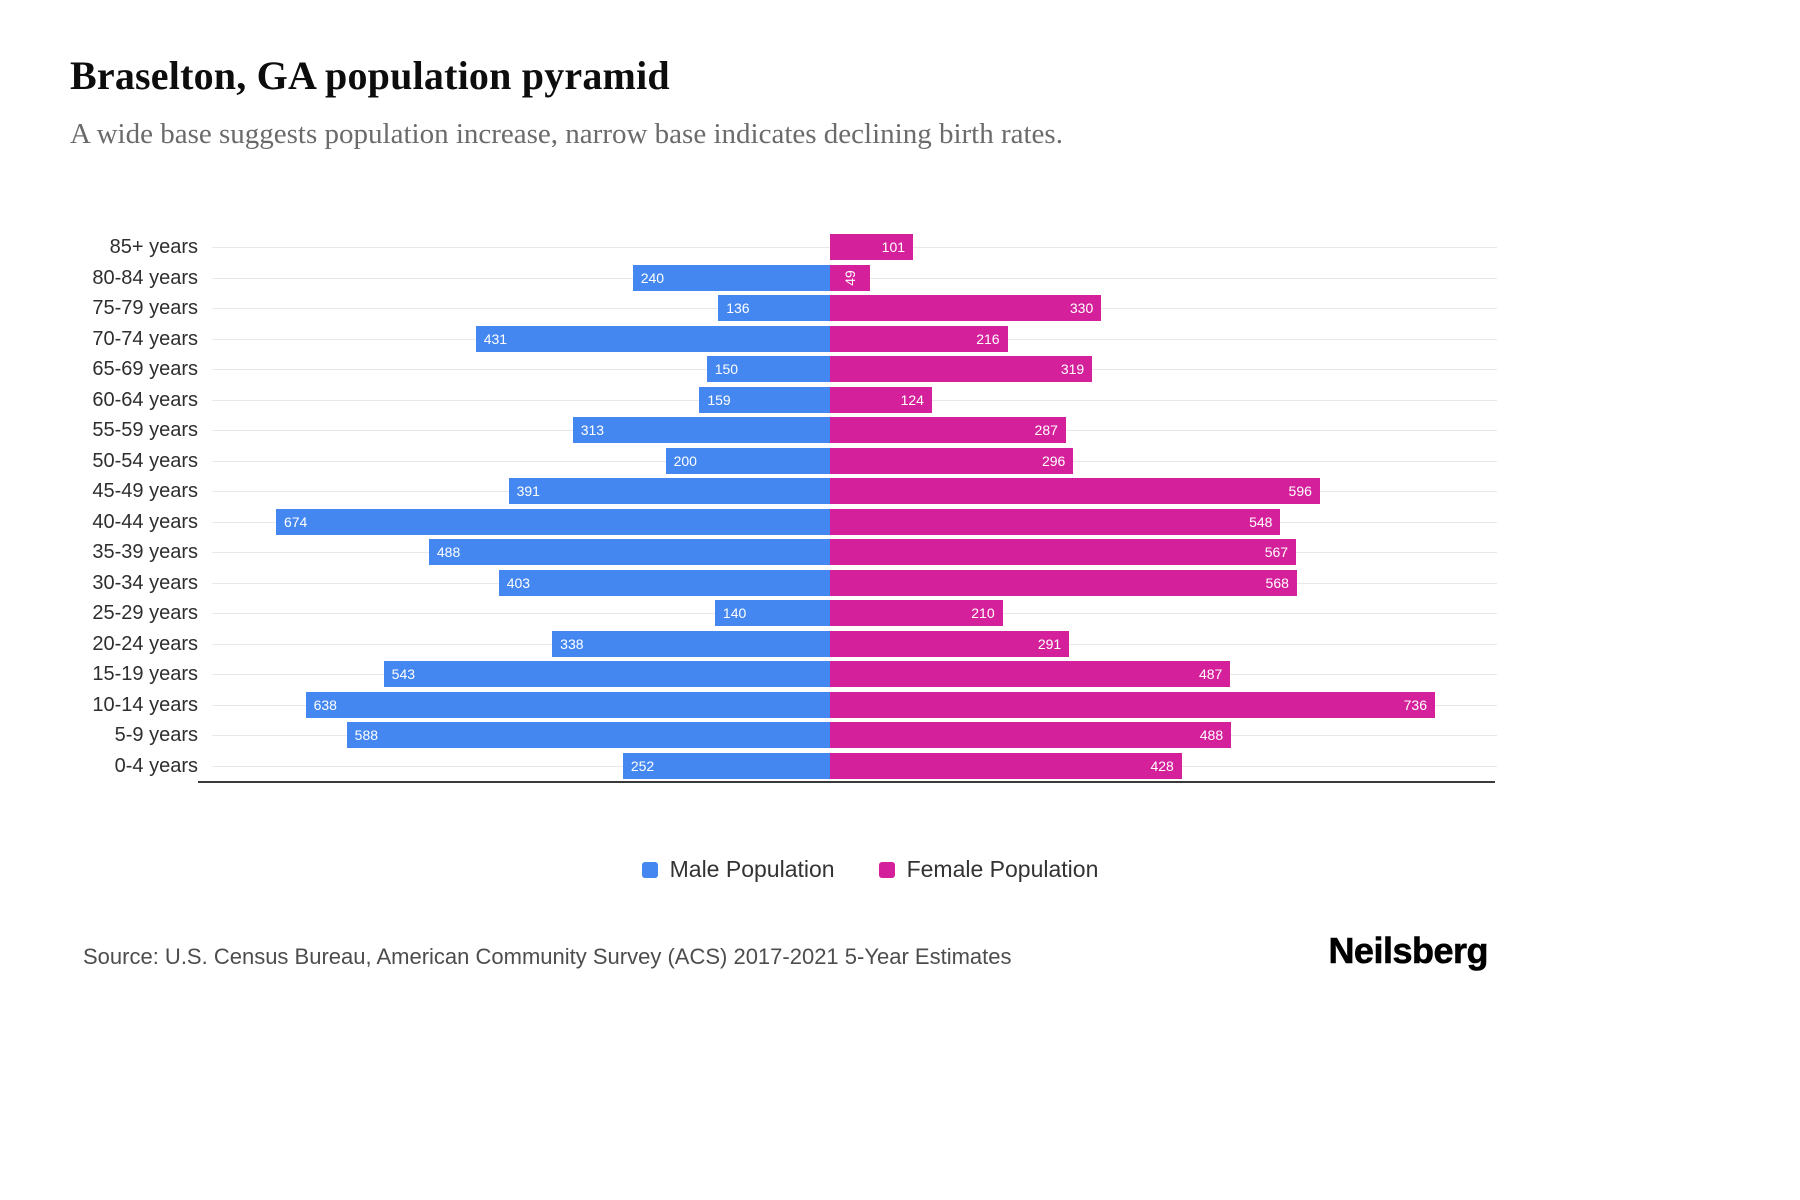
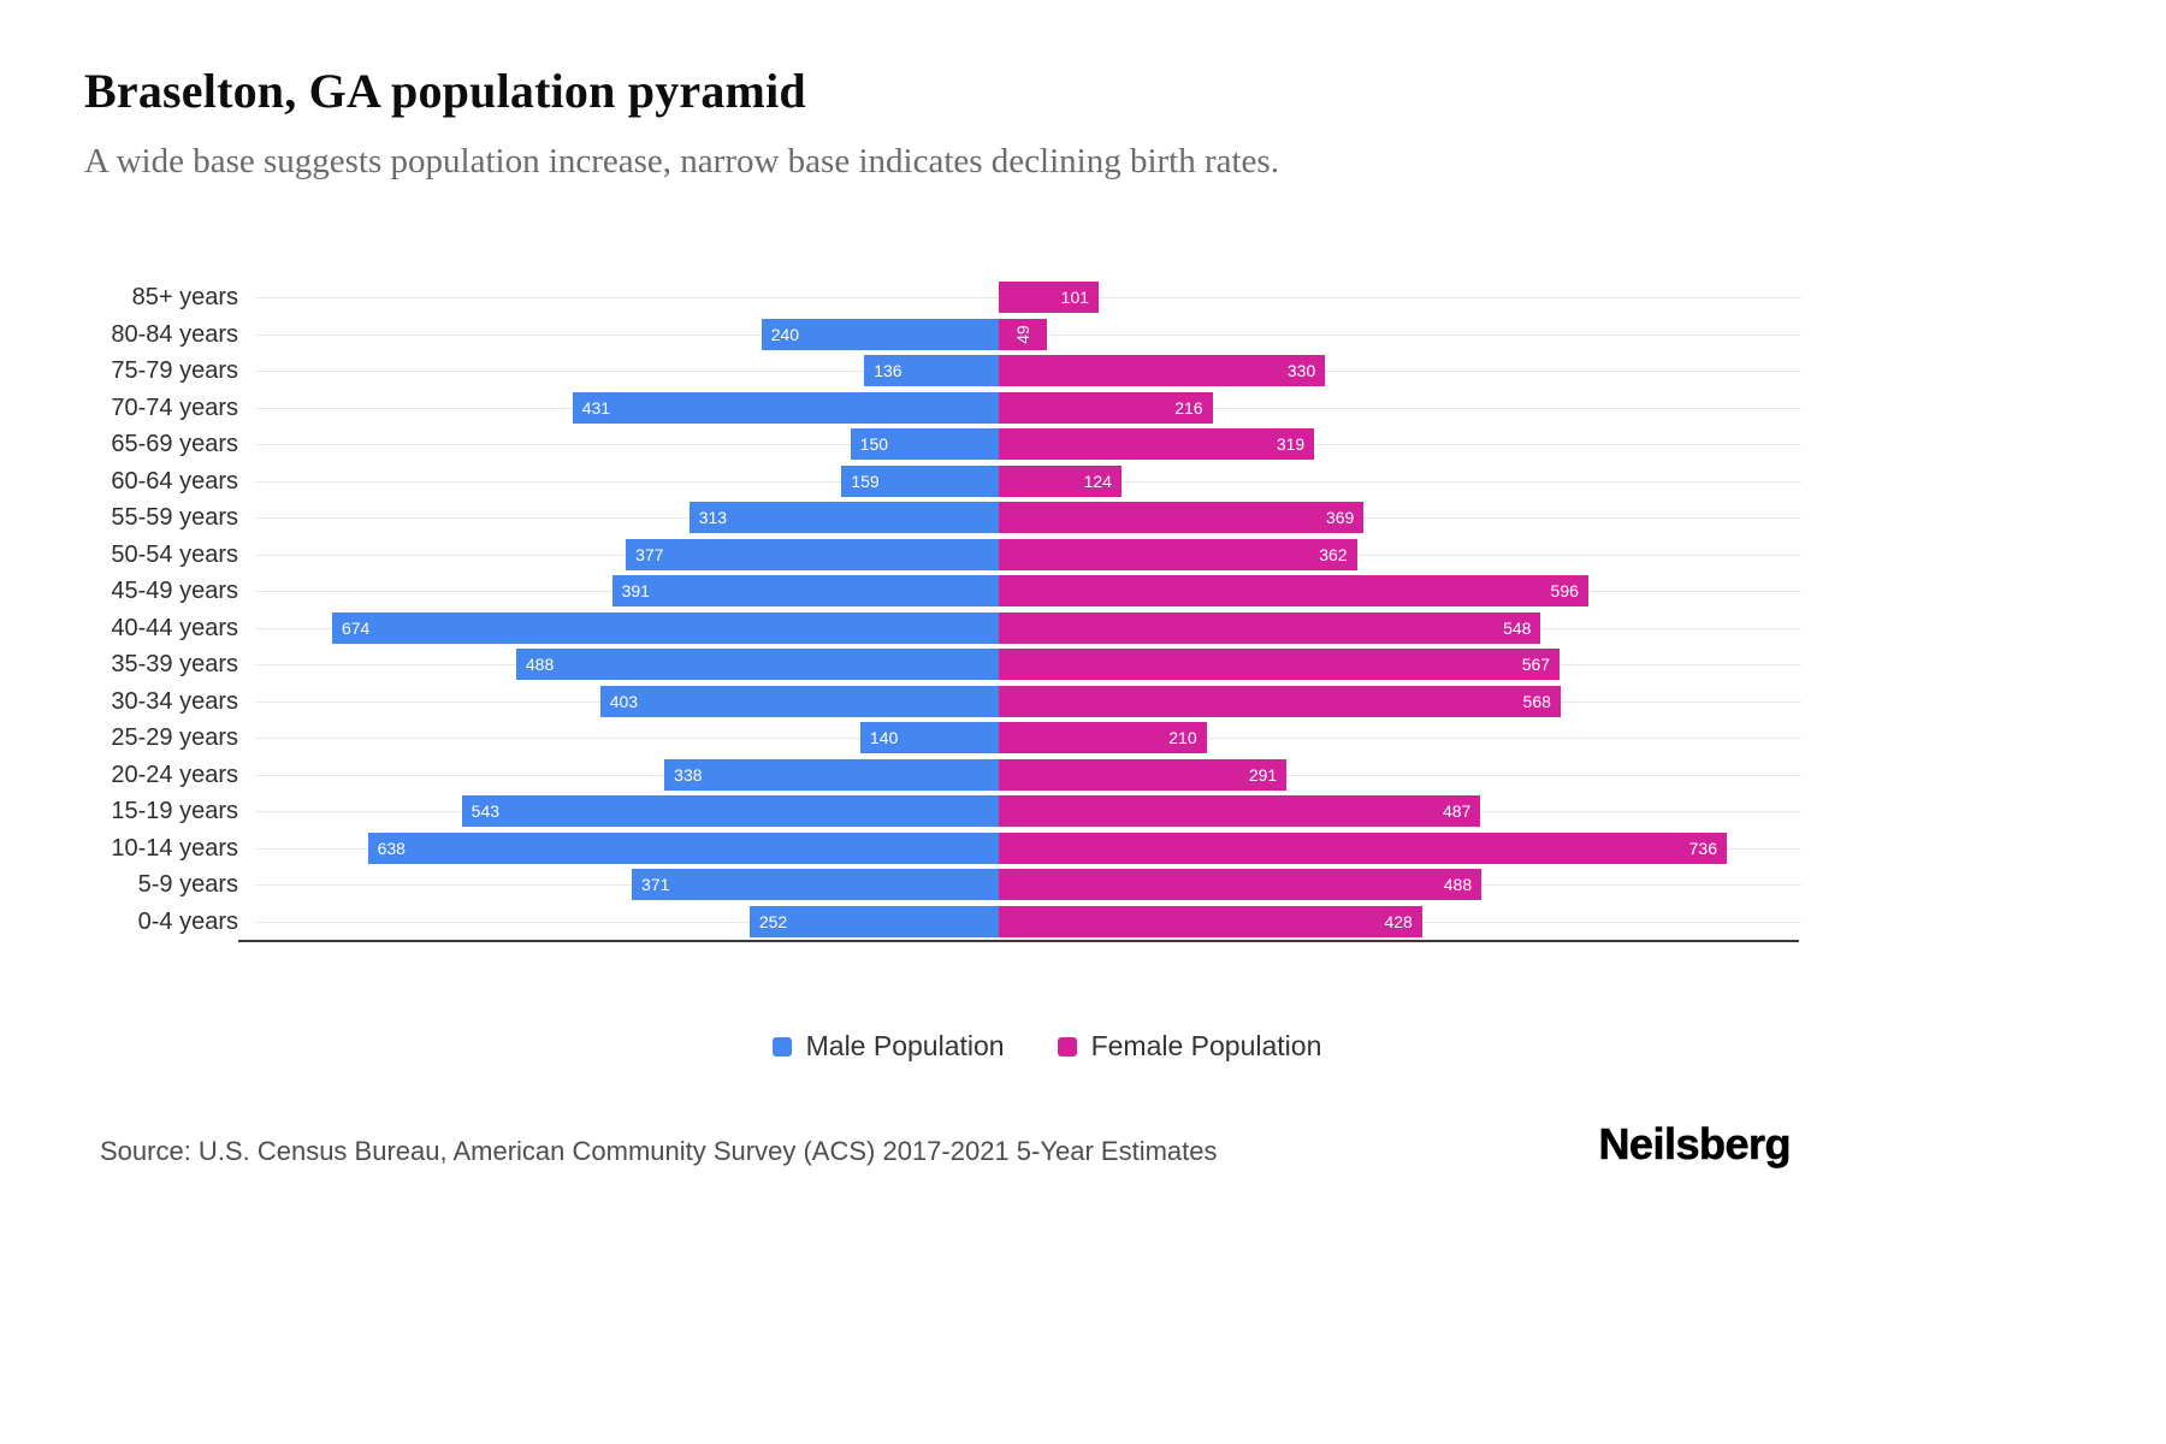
Female Population/55-59 years: 287 -> 369
Male Population/50-54 years: 200 -> 377
Female Population/50-54 years: 296 -> 362
Male Population/5-9 years: 588 -> 371
